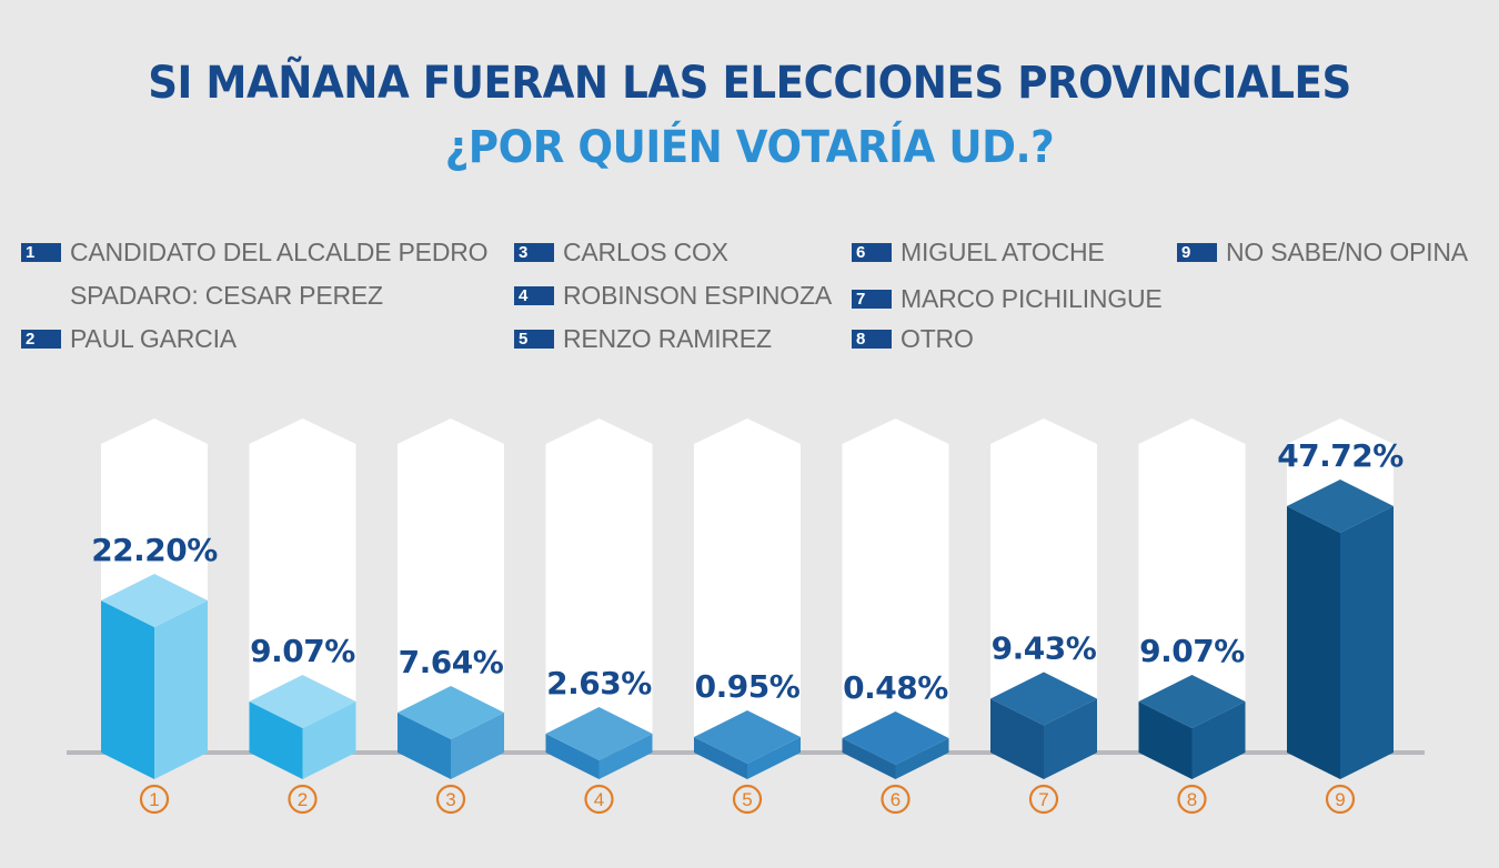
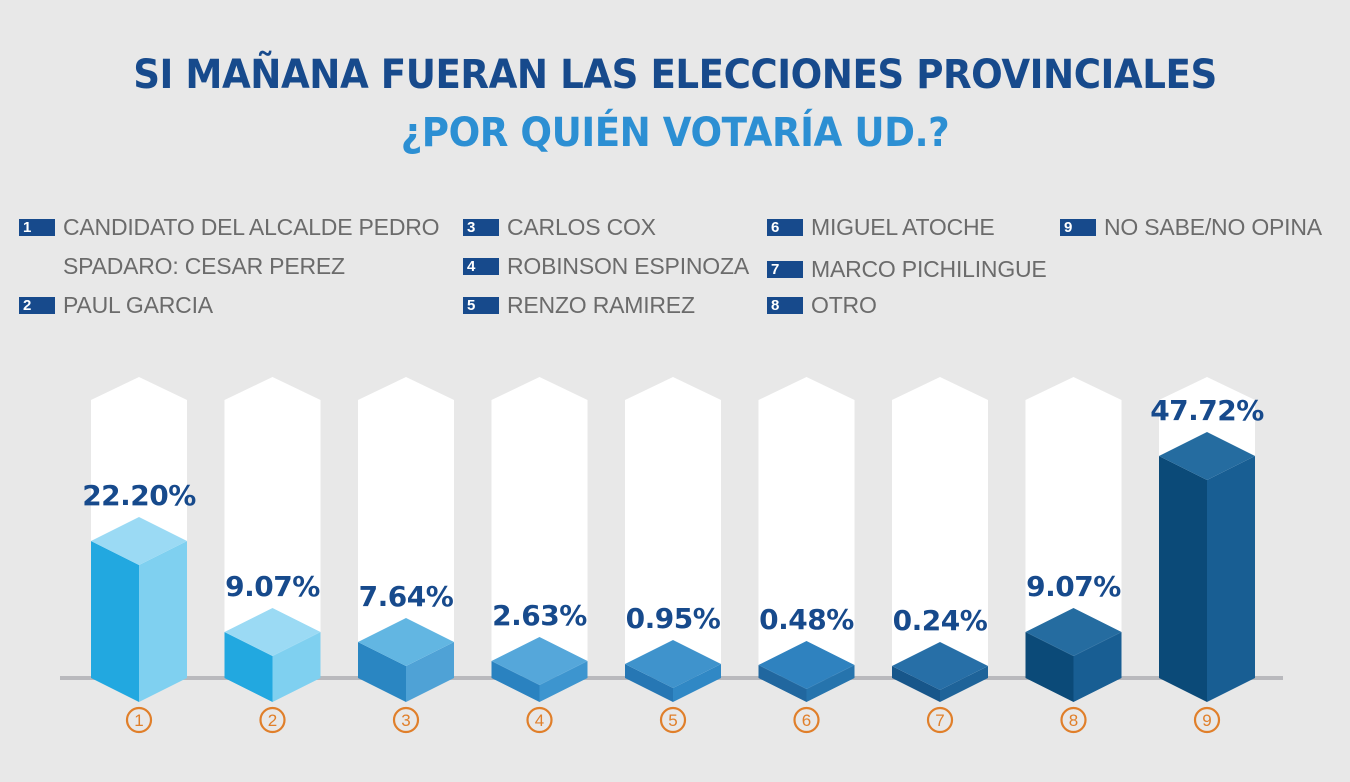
7: 9.43% -> 0.24%
